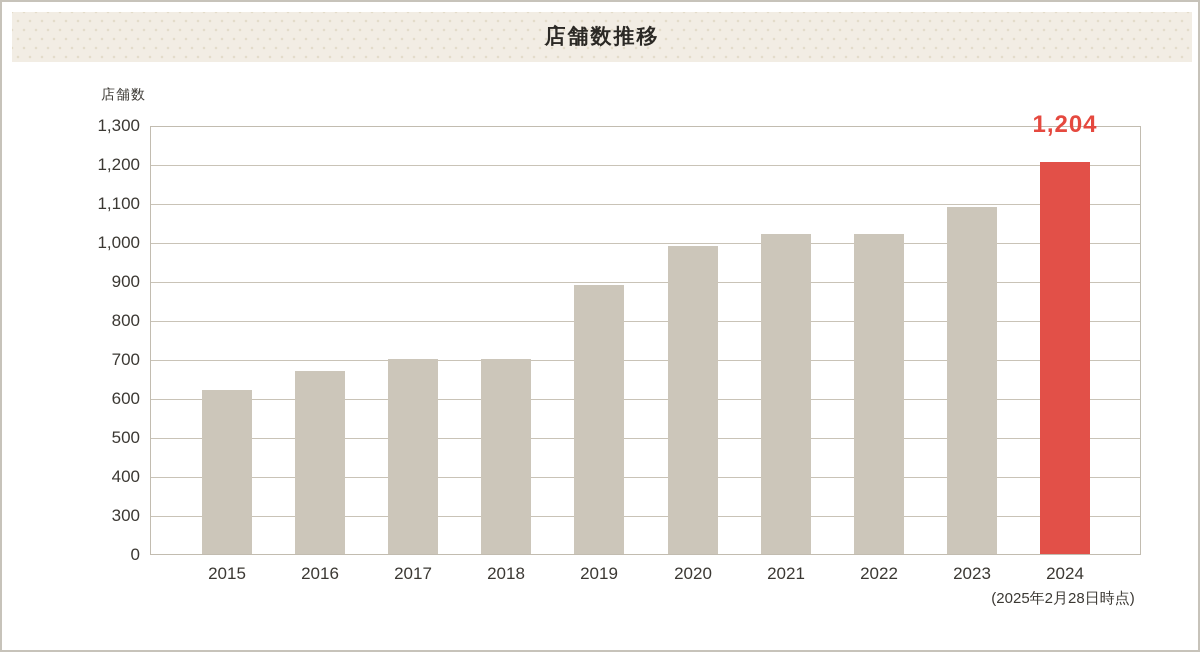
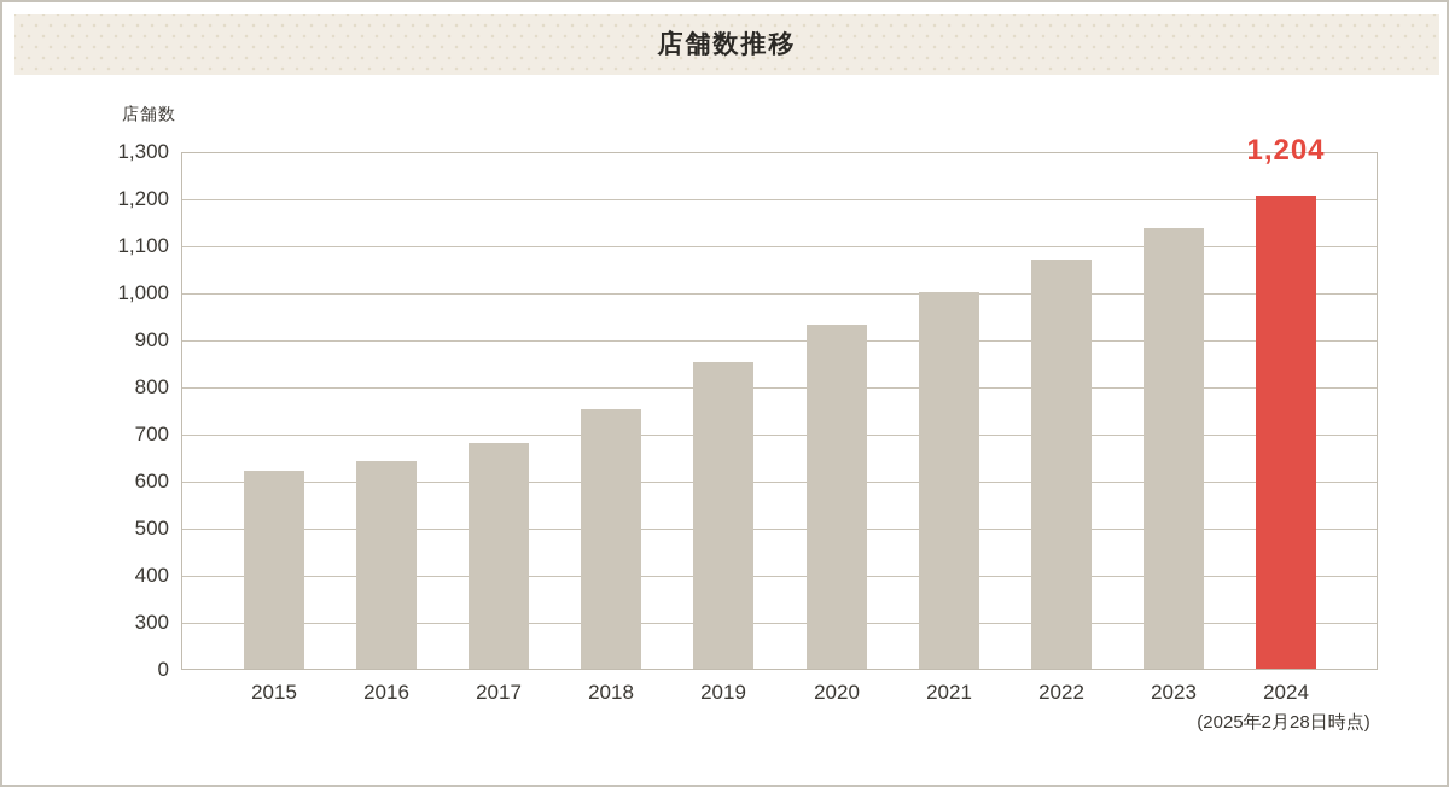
2016: 670 -> 640
2017: 700 -> 680
2018: 700 -> 750
2019: 890 -> 850
2020: 990 -> 930
2021: 1020 -> 1000
2022: 1020 -> 1070
2023: 1090 -> 1140
